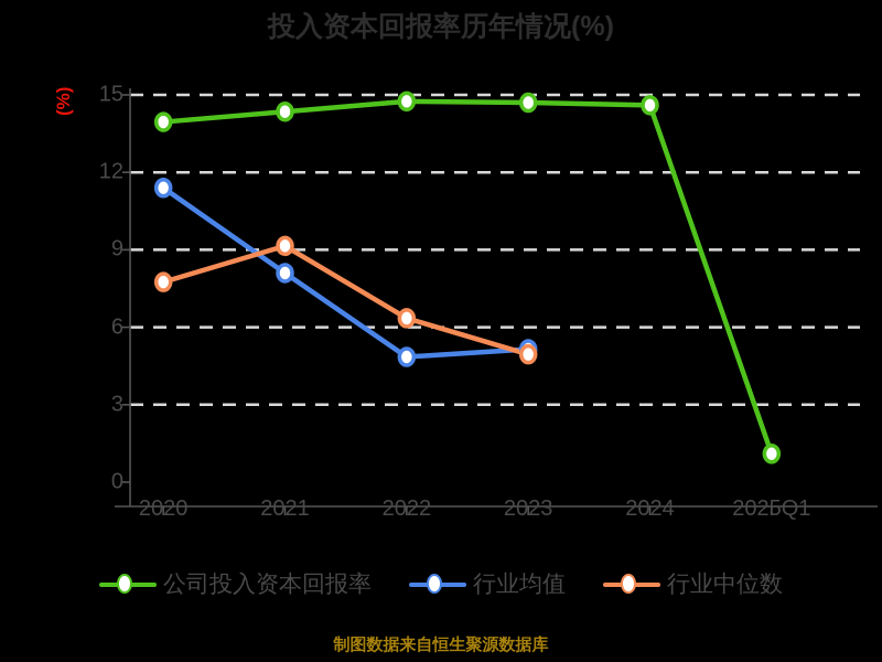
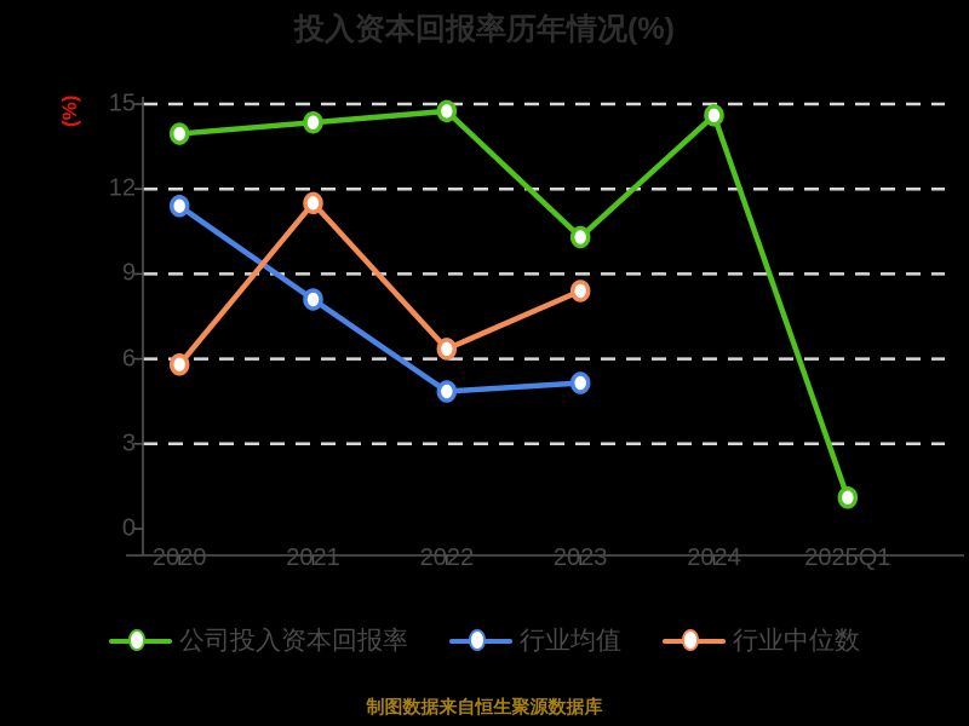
行业中位数/2020: 7.8 -> 5.8
行业中位数/2021: 9.2 -> 11.5
公司投入资本回报率/2023: 14.7 -> 10.3
行业中位数/2023: 5.0 -> 8.4
